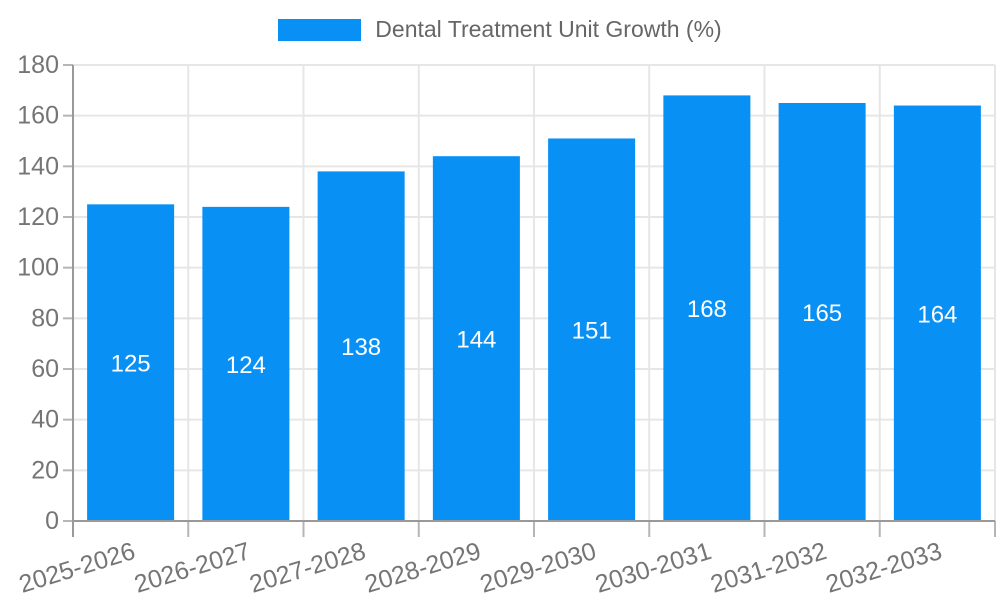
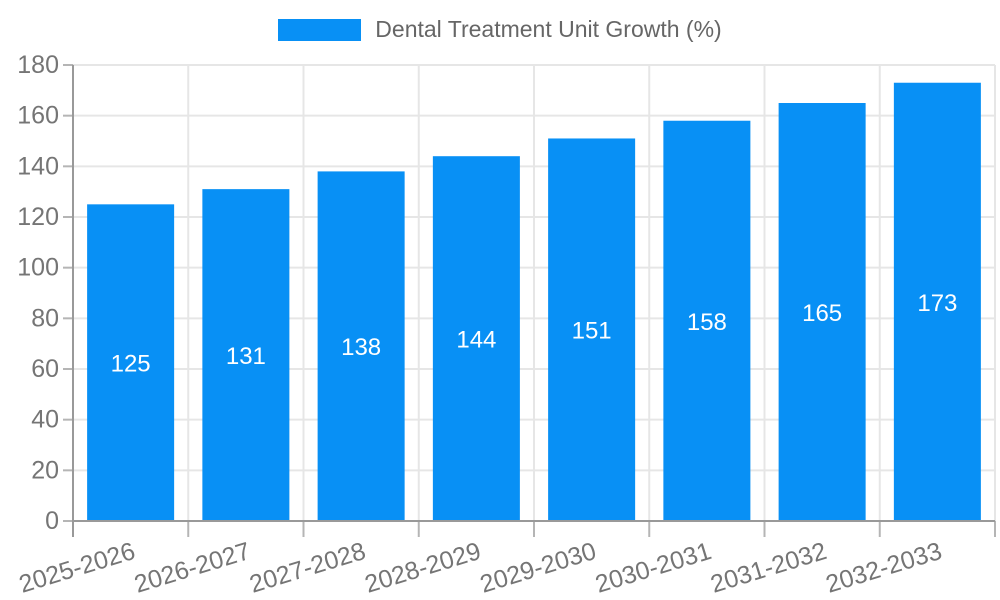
2026-2027: 124 -> 131
2030-2031: 168 -> 158
2032-2033: 164 -> 173
